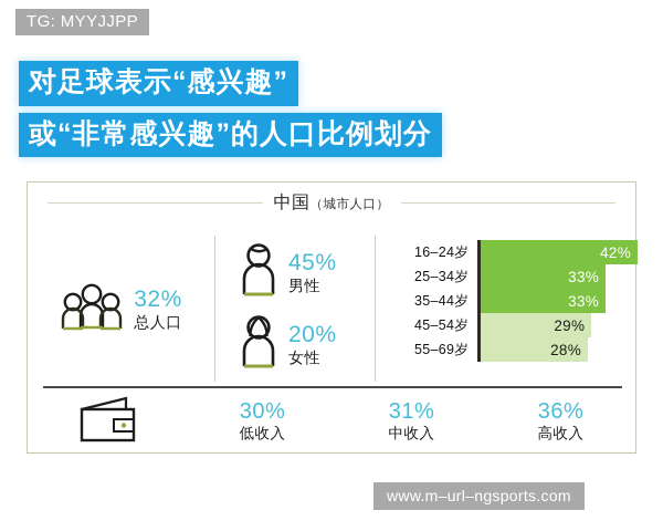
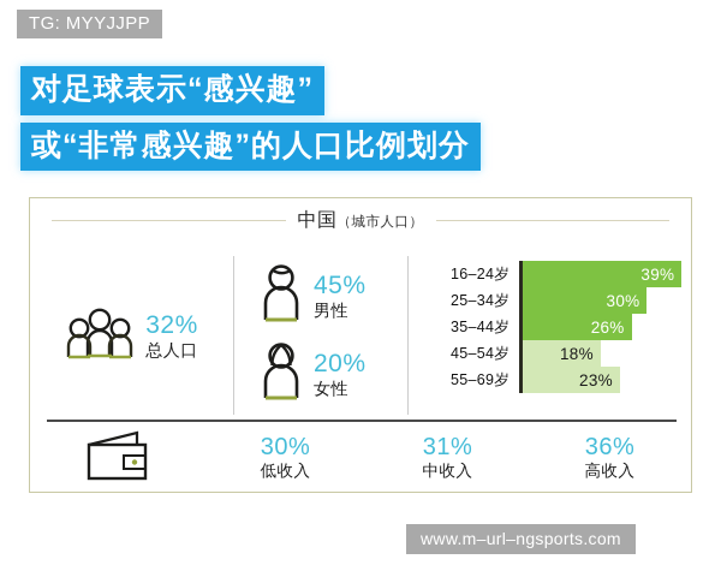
16–24岁: 42% -> 39%
25–34岁: 33% -> 30%
35–44岁: 33% -> 26%
45–54岁: 29% -> 18%
55–69岁: 28% -> 23%
